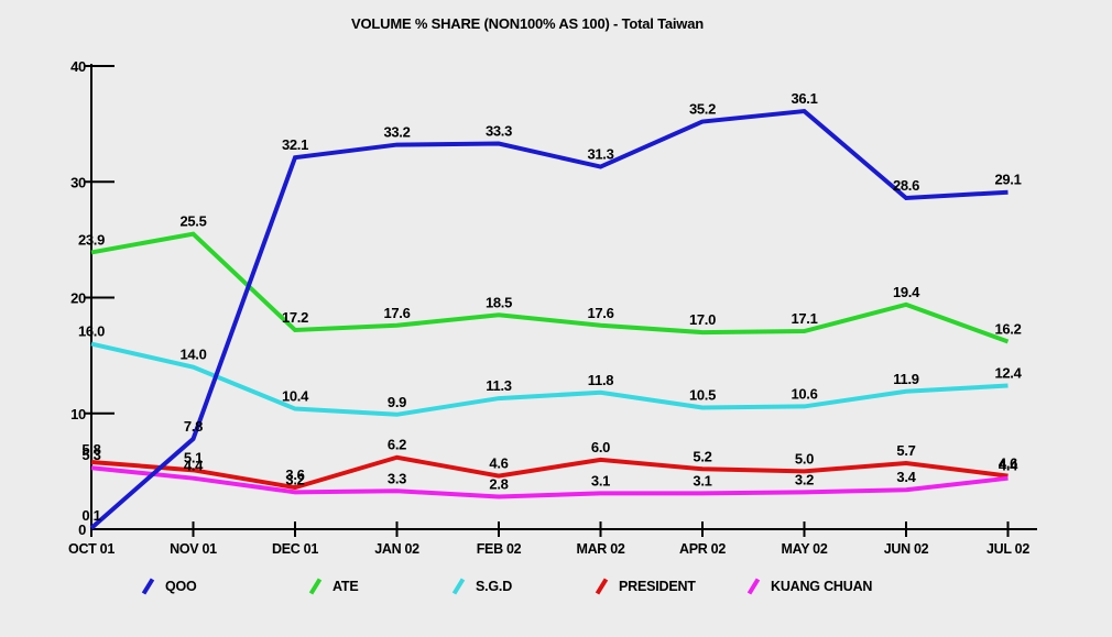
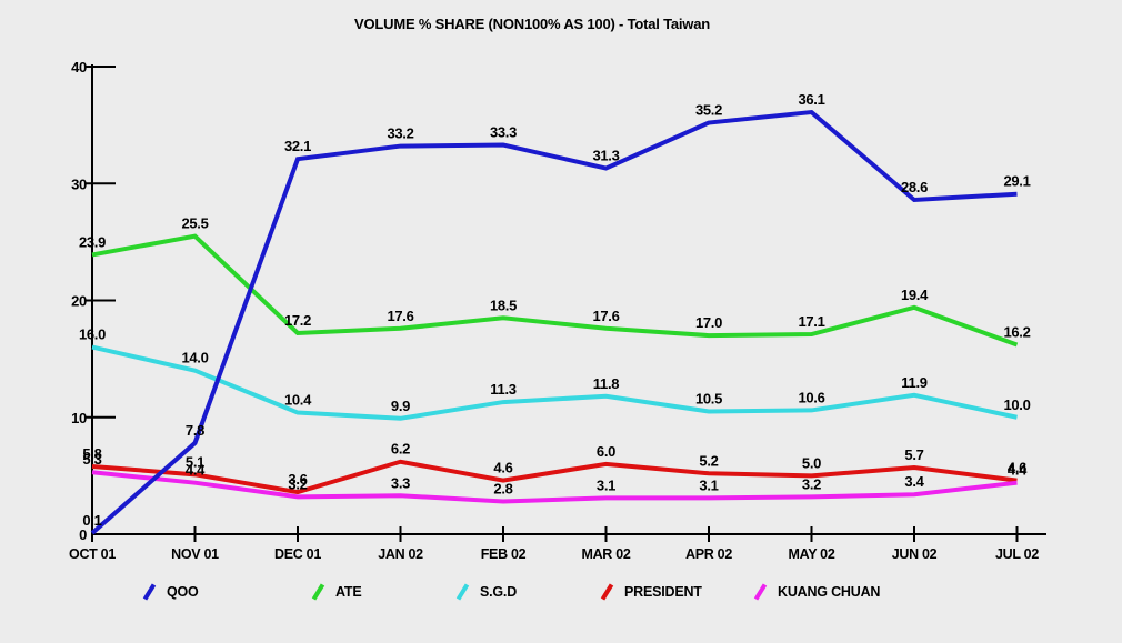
S.G.D/JUL 02: 12.4 -> 10.0
